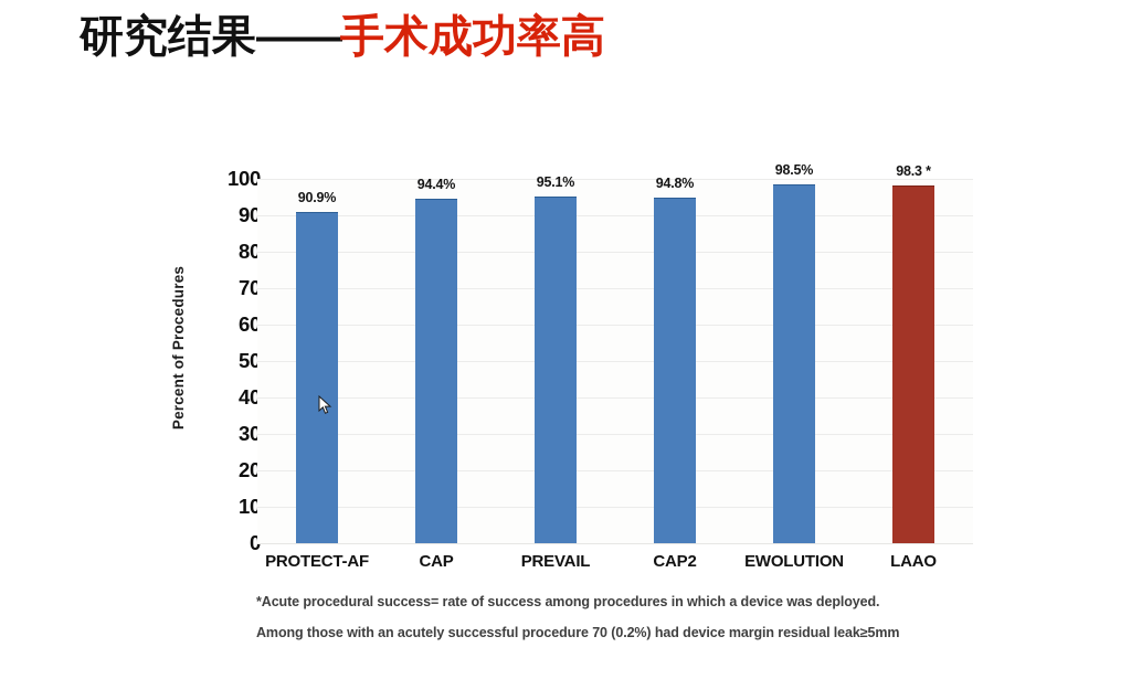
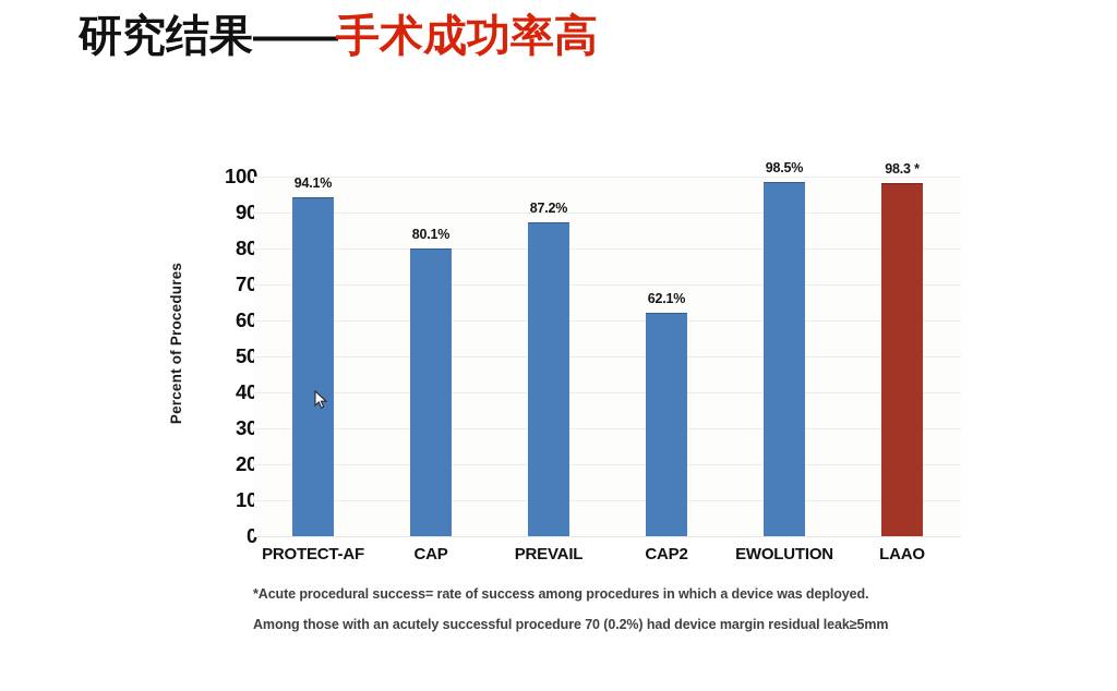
PROTECT-AF: 90.9% -> 94.1%
CAP: 94.4% -> 80.1%
PREVAIL: 95.1% -> 87.2%
CAP2: 94.8% -> 62.1%
